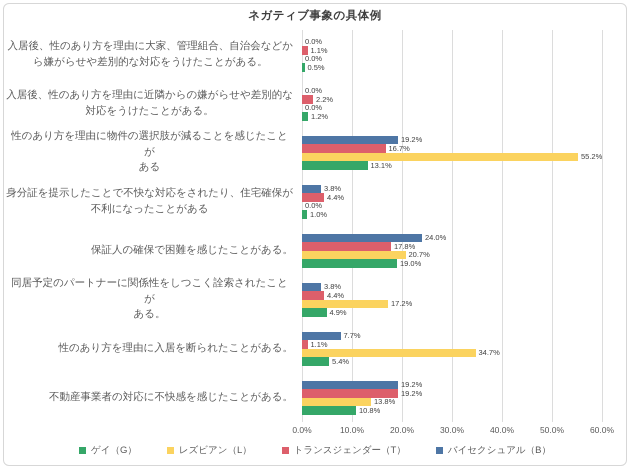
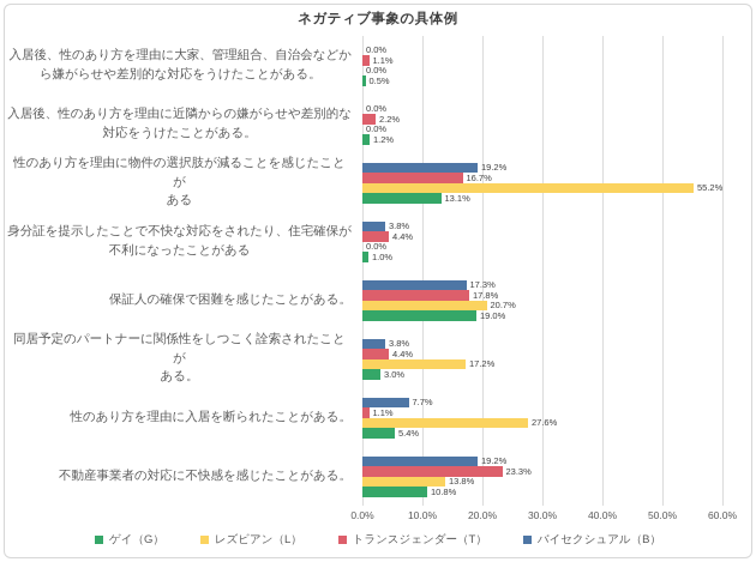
バイセクシュアル（B）/保証人の確保で困難を感じたことがある。: 24.0% -> 17.3%
ゲイ（G）/同居予定のパートナーに関係性をしつこく詮索されたことが ある。: 4.9% -> 3.0%
レズビアン（L）/性のあり方を理由に入居を断られたことがある。: 34.7% -> 27.6%
トランスジェンダー（T）/不動産事業者の対応に不快感を感じたことがある。: 19.2% -> 23.3%
